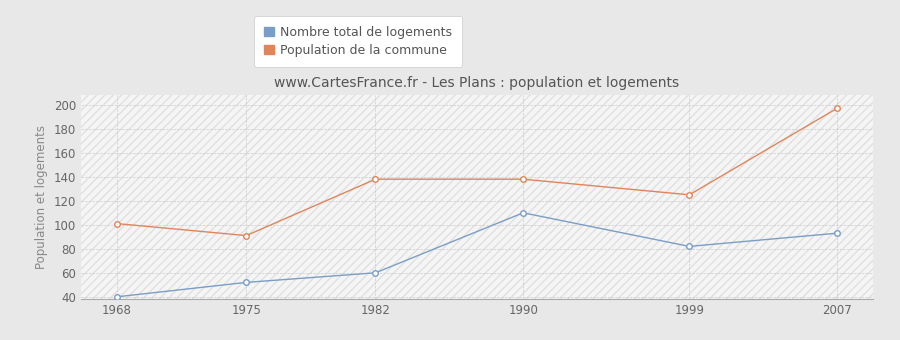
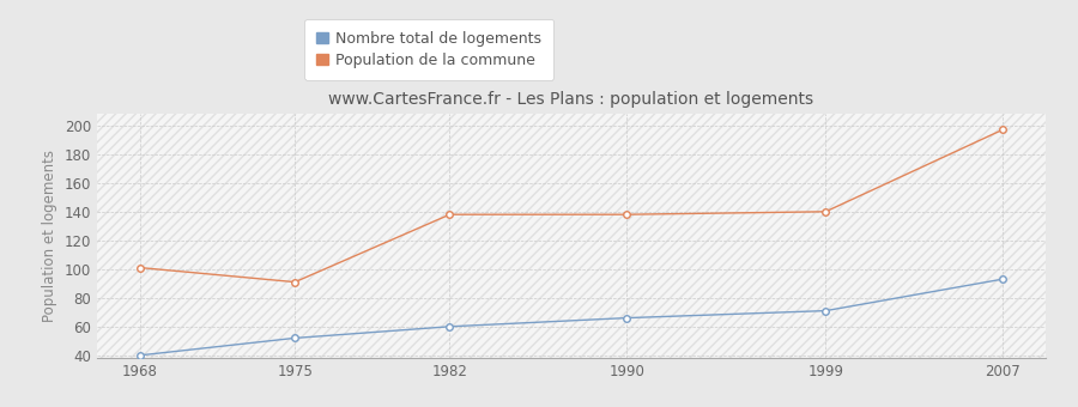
Nombre total de logements/1990: 110 -> 66
Nombre total de logements/1999: 82 -> 71
Population de la commune/1999: 125 -> 140
